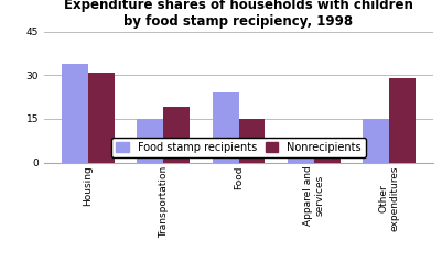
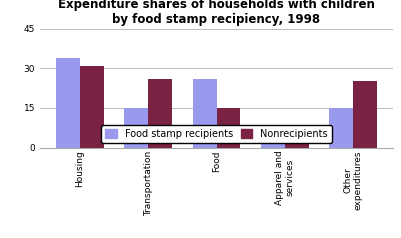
Nonrecipients/Transportation: 19 -> 26
Food stamp recipients/Food: 24 -> 26
Nonrecipients/Other expenditures: 29 -> 25
